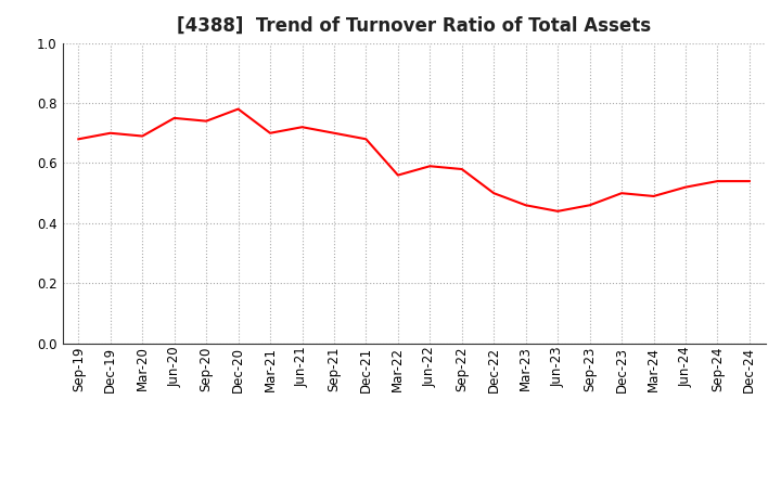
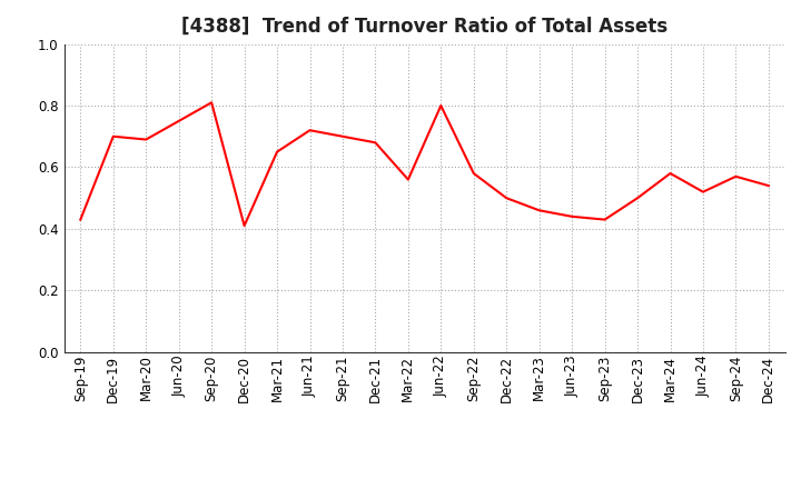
Sep-19: 0.68 -> 0.43
Sep-20: 0.74 -> 0.81
Dec-20: 0.78 -> 0.41
Mar-21: 0.70 -> 0.65
Jun-22: 0.59 -> 0.80
Sep-23: 0.46 -> 0.43
Mar-24: 0.49 -> 0.58
Sep-24: 0.54 -> 0.57
